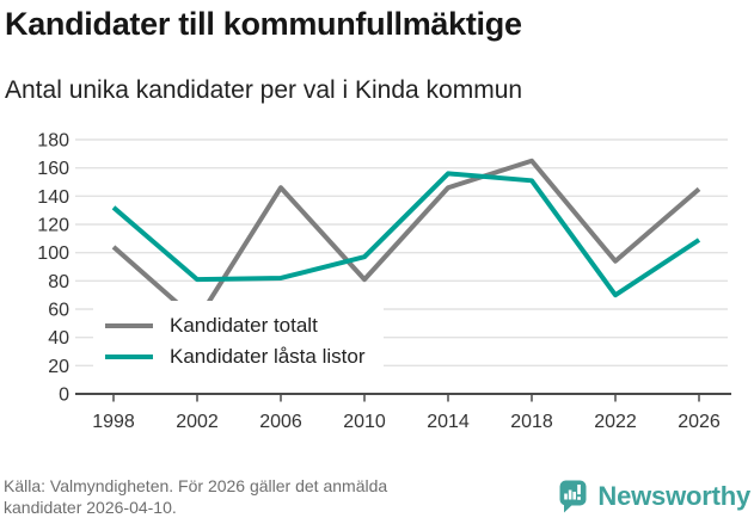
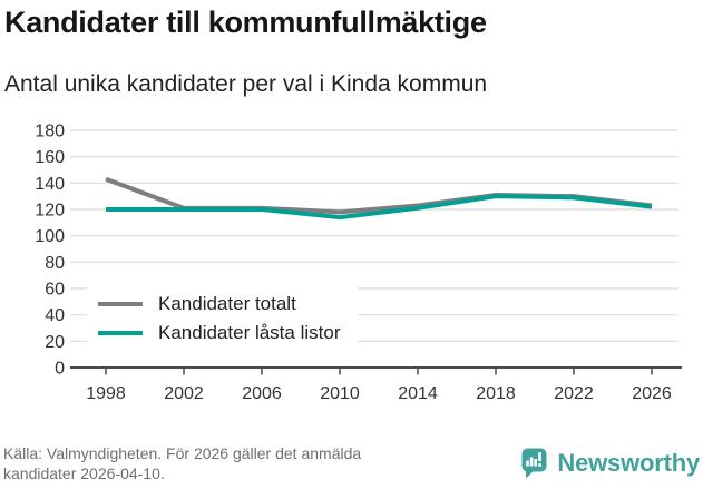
Kandidater totalt/1998: 104 -> 143
Kandidater låsta listor/1998: 132 -> 120
Kandidater totalt/2002: 52 -> 121
Kandidater låsta listor/2002: 81 -> 120
Kandidater totalt/2006: 146 -> 121
Kandidater låsta listor/2006: 82 -> 120
Kandidater totalt/2010: 81 -> 118
Kandidater låsta listor/2010: 97 -> 114
Kandidater totalt/2014: 146 -> 123
Kandidater låsta listor/2014: 156 -> 121
Kandidater totalt/2018: 165 -> 131
Kandidater låsta listor/2018: 151 -> 130
Kandidater totalt/2022: 94 -> 130
Kandidater låsta listor/2022: 70 -> 129
Kandidater totalt/2026: 145 -> 123
Kandidater låsta listor/2026: 109 -> 122
